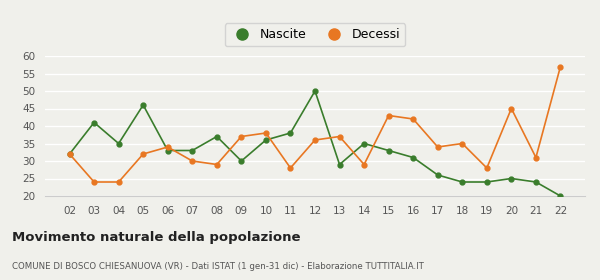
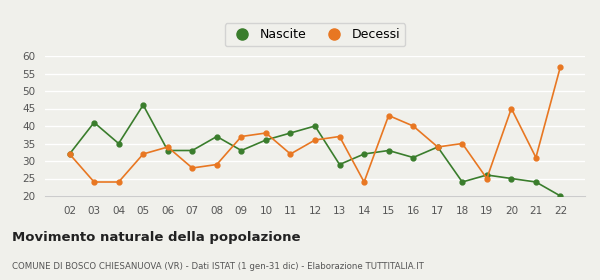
Decessi/07: 30 -> 28
Nascite/09: 30 -> 33
Decessi/11: 28 -> 32
Nascite/12: 50 -> 40
Nascite/14: 35 -> 32
Decessi/14: 29 -> 24
Decessi/16: 42 -> 40
Nascite/17: 26 -> 34
Nascite/19: 24 -> 26
Decessi/19: 28 -> 25
